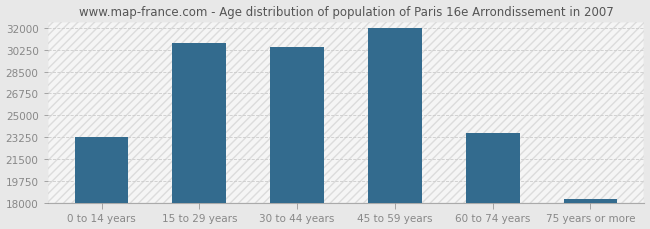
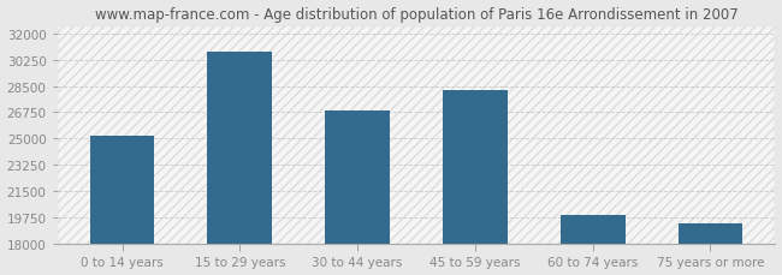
0 to 14 years: 23200 -> 25200
30 to 44 years: 30500 -> 26900
45 to 59 years: 32000 -> 28200
60 to 74 years: 23600 -> 19900
75 years or more: 18400 -> 19400
